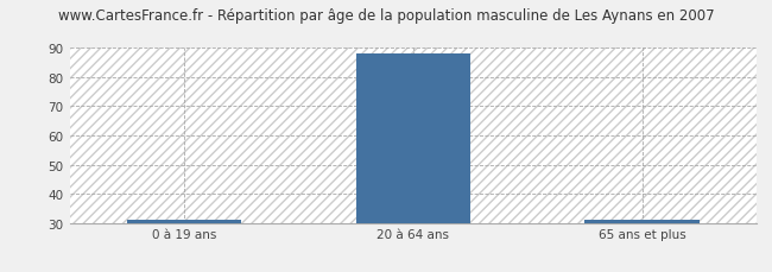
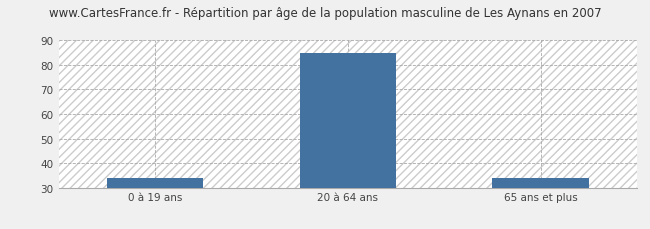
0 à 19 ans: 31 -> 34
20 à 64 ans: 88 -> 85
65 ans et plus: 31 -> 34
